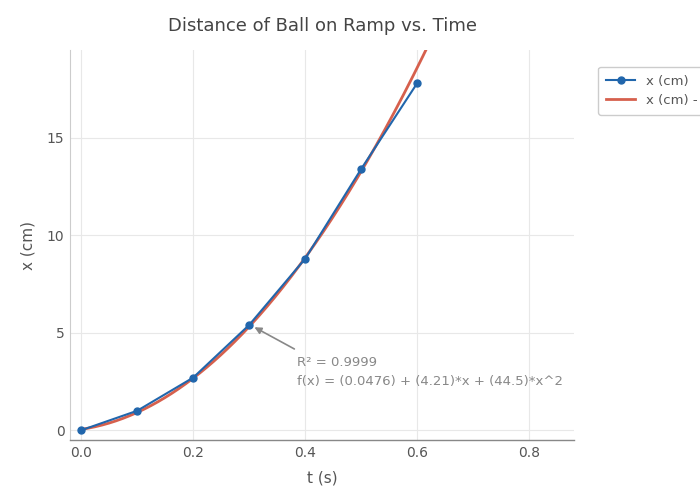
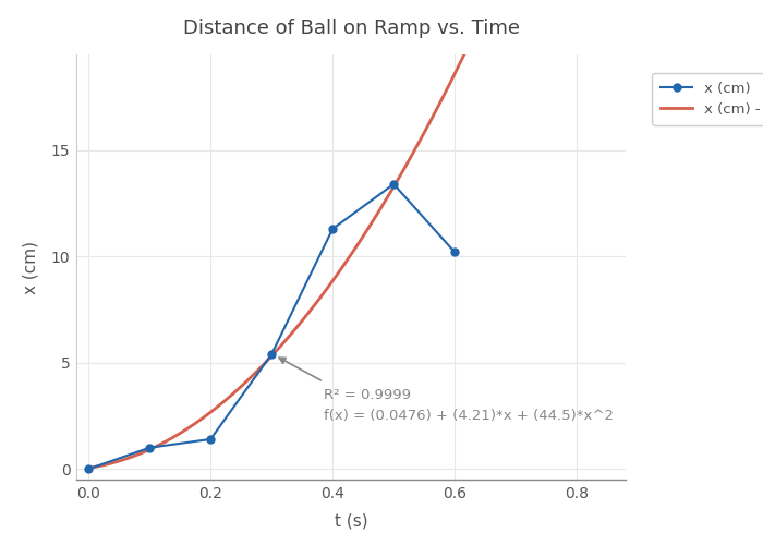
x (cm)/0.2: 2.7 -> 1.4
x (cm)/0.4: 8.8 -> 11.3
x (cm)/0.6: 17.8 -> 10.2
